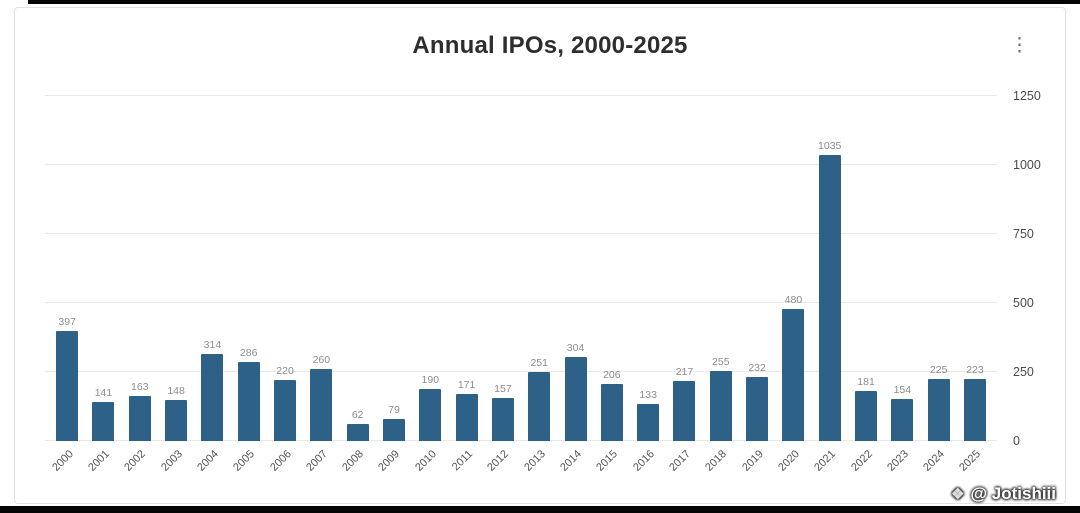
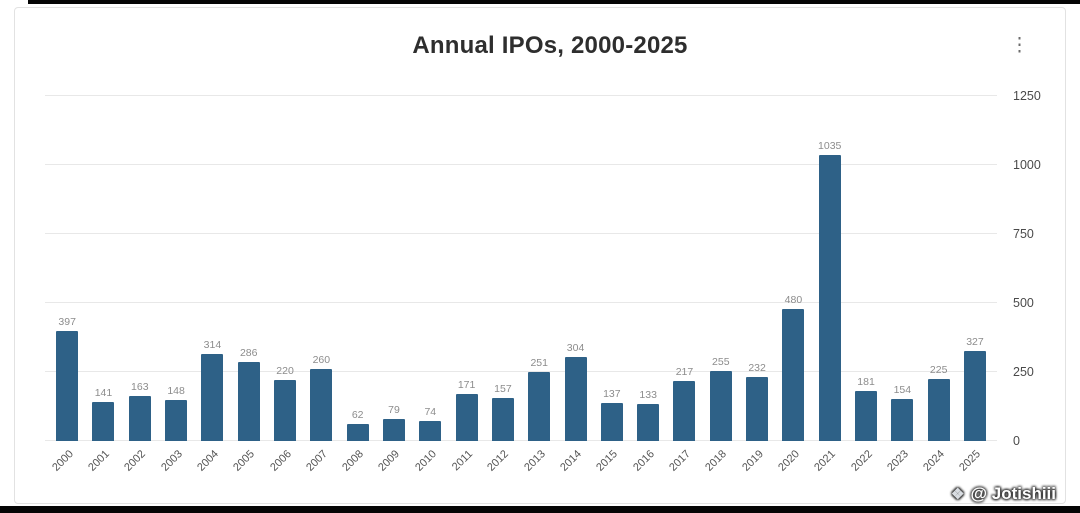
2010: 190 -> 74
2015: 206 -> 137
2025: 223 -> 327
